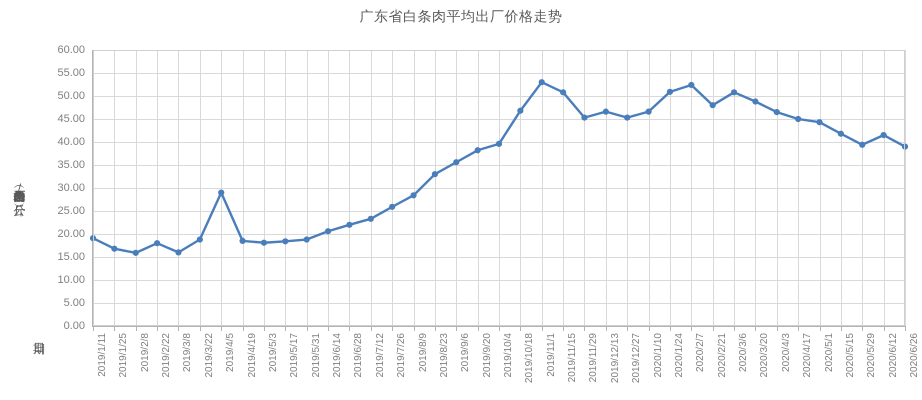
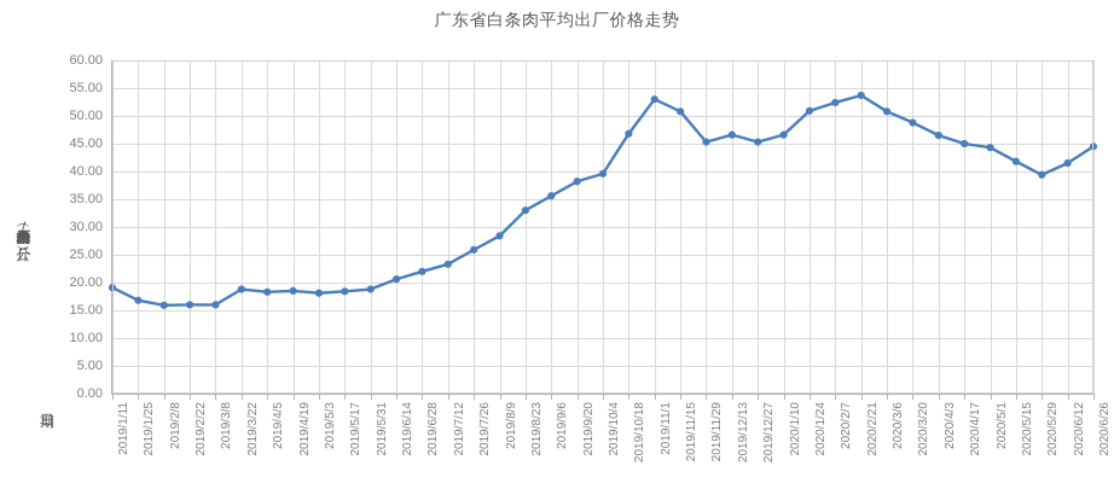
2019/2/22: 18 -> 16
2019/4/5: 29 -> 18
2020/2/21: 48 -> 54
2020/6/26: 39 -> 44
